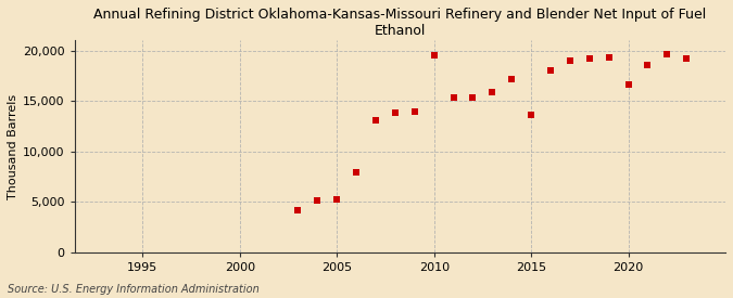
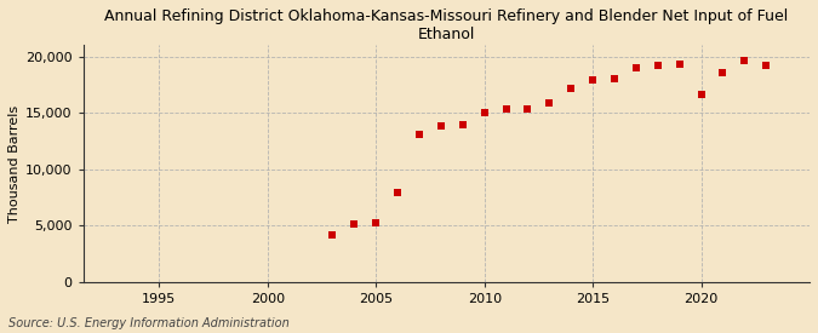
2010: 19,600 -> 15,000
2015: 13,600 -> 17,900
